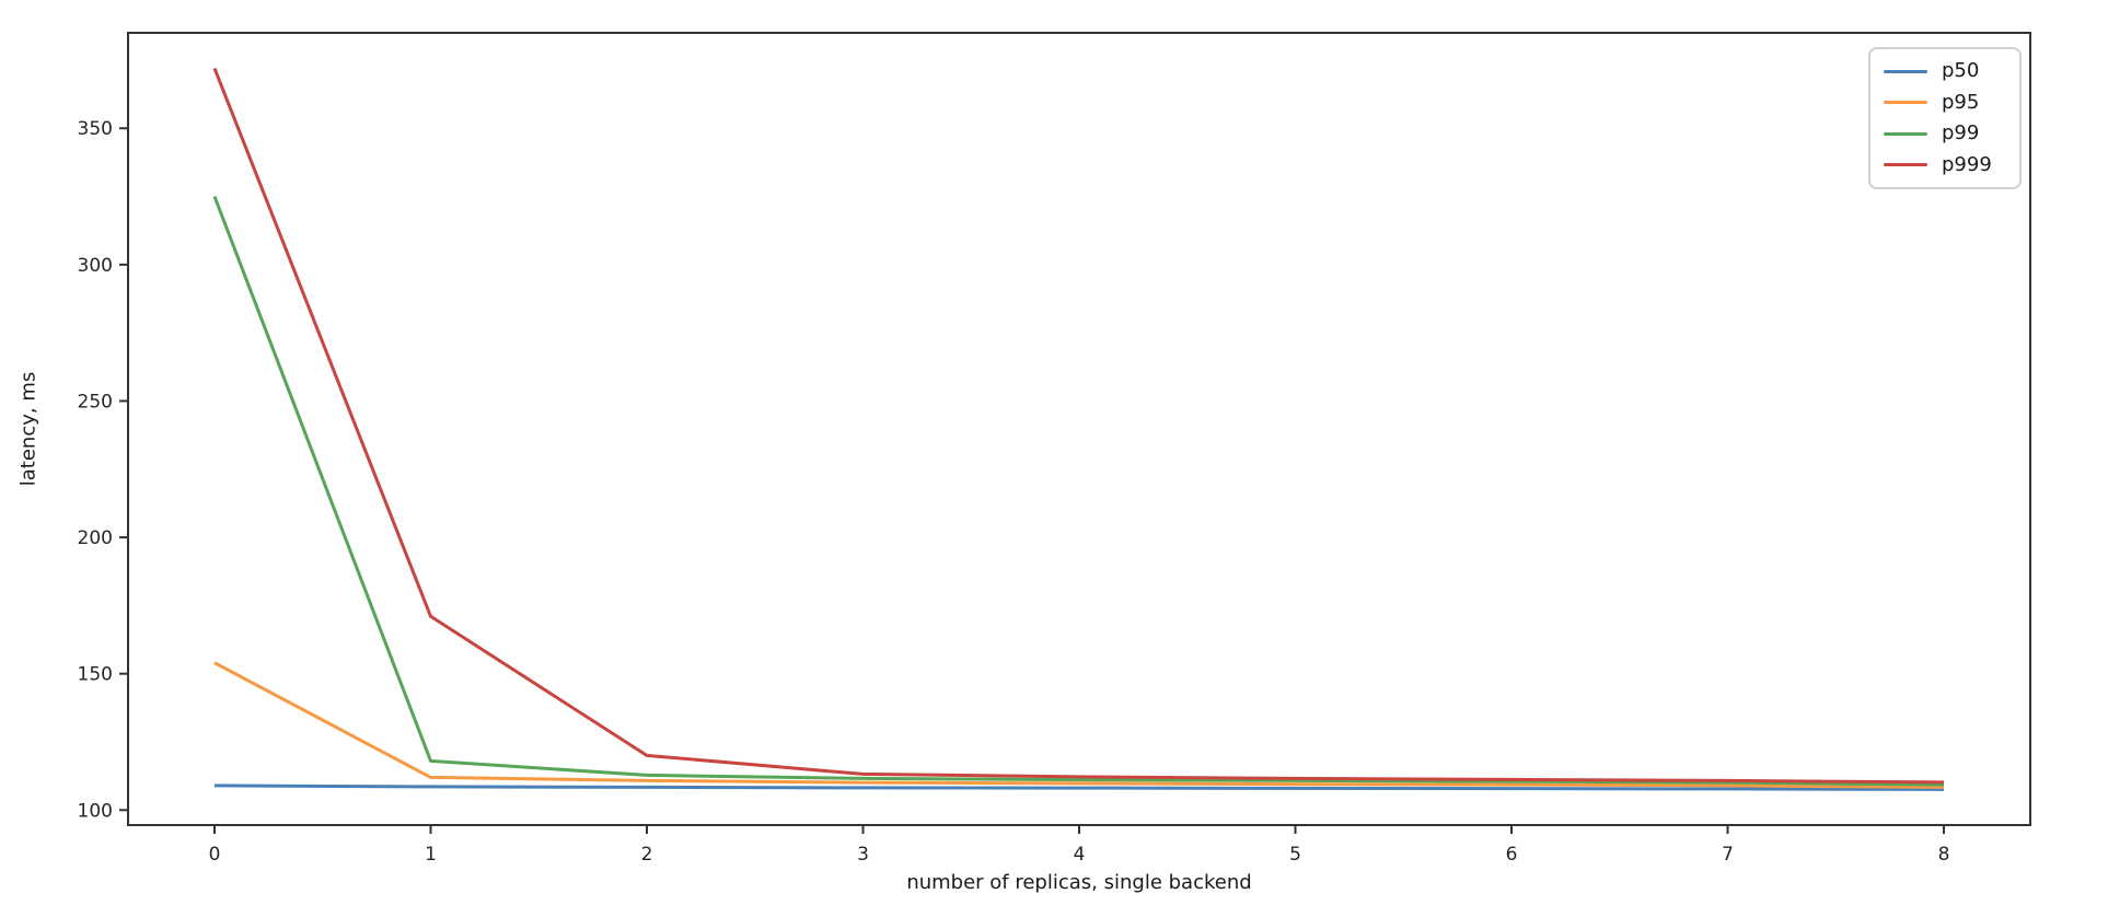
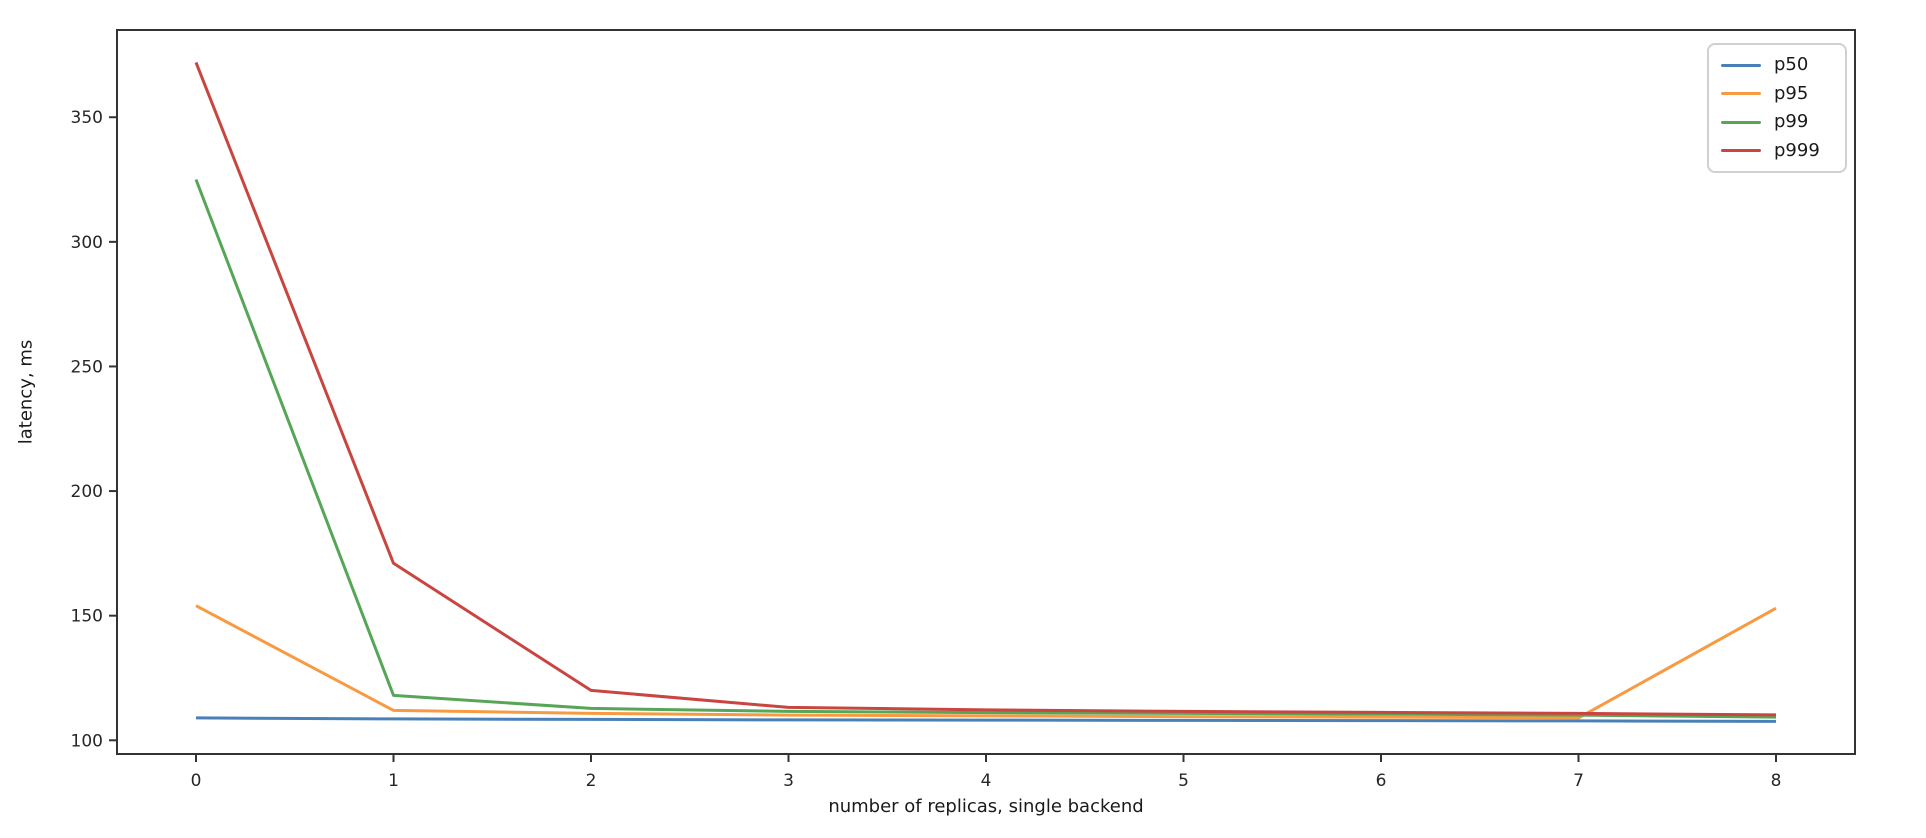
p95/8: 108 -> 153
